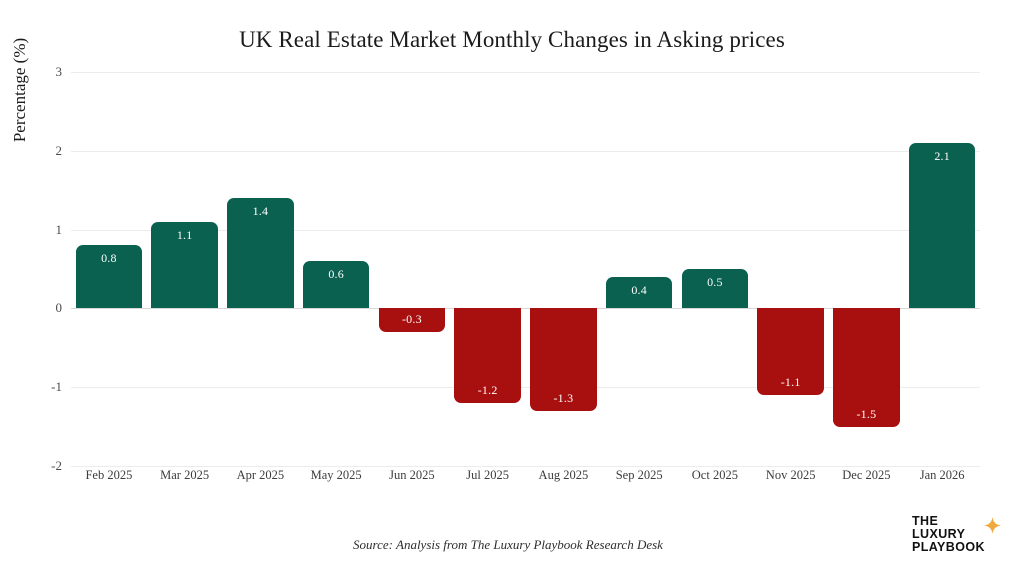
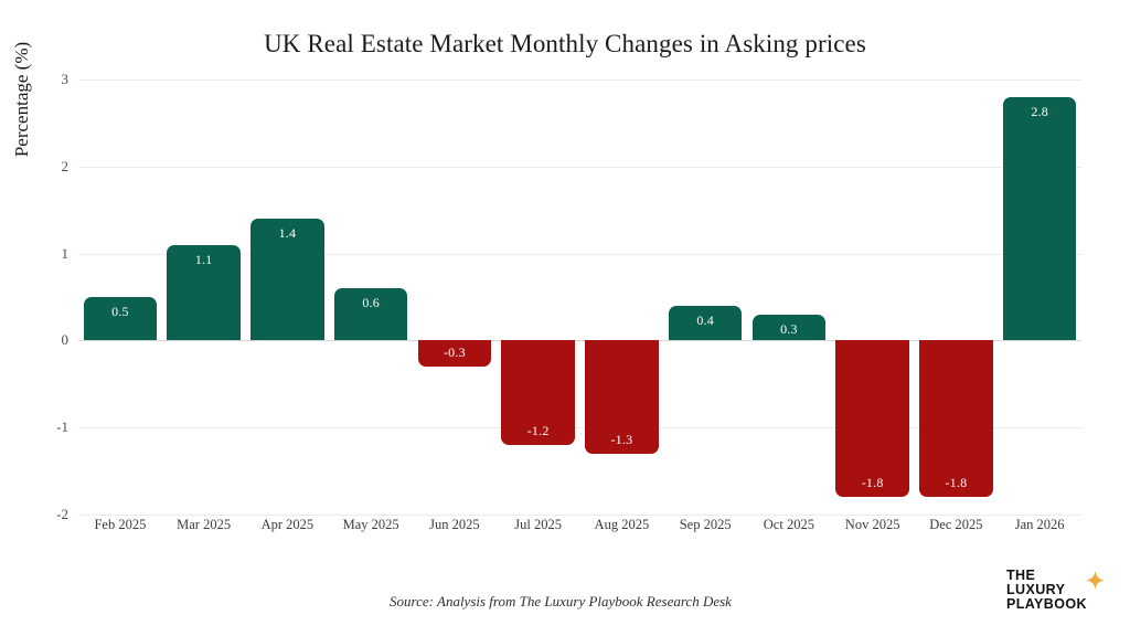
Feb 2025: 0.8 -> 0.5
Oct 2025: 0.5 -> 0.3
Nov 2025: -1.1 -> -1.8
Dec 2025: -1.5 -> -1.8
Jan 2026: 2.1 -> 2.8
